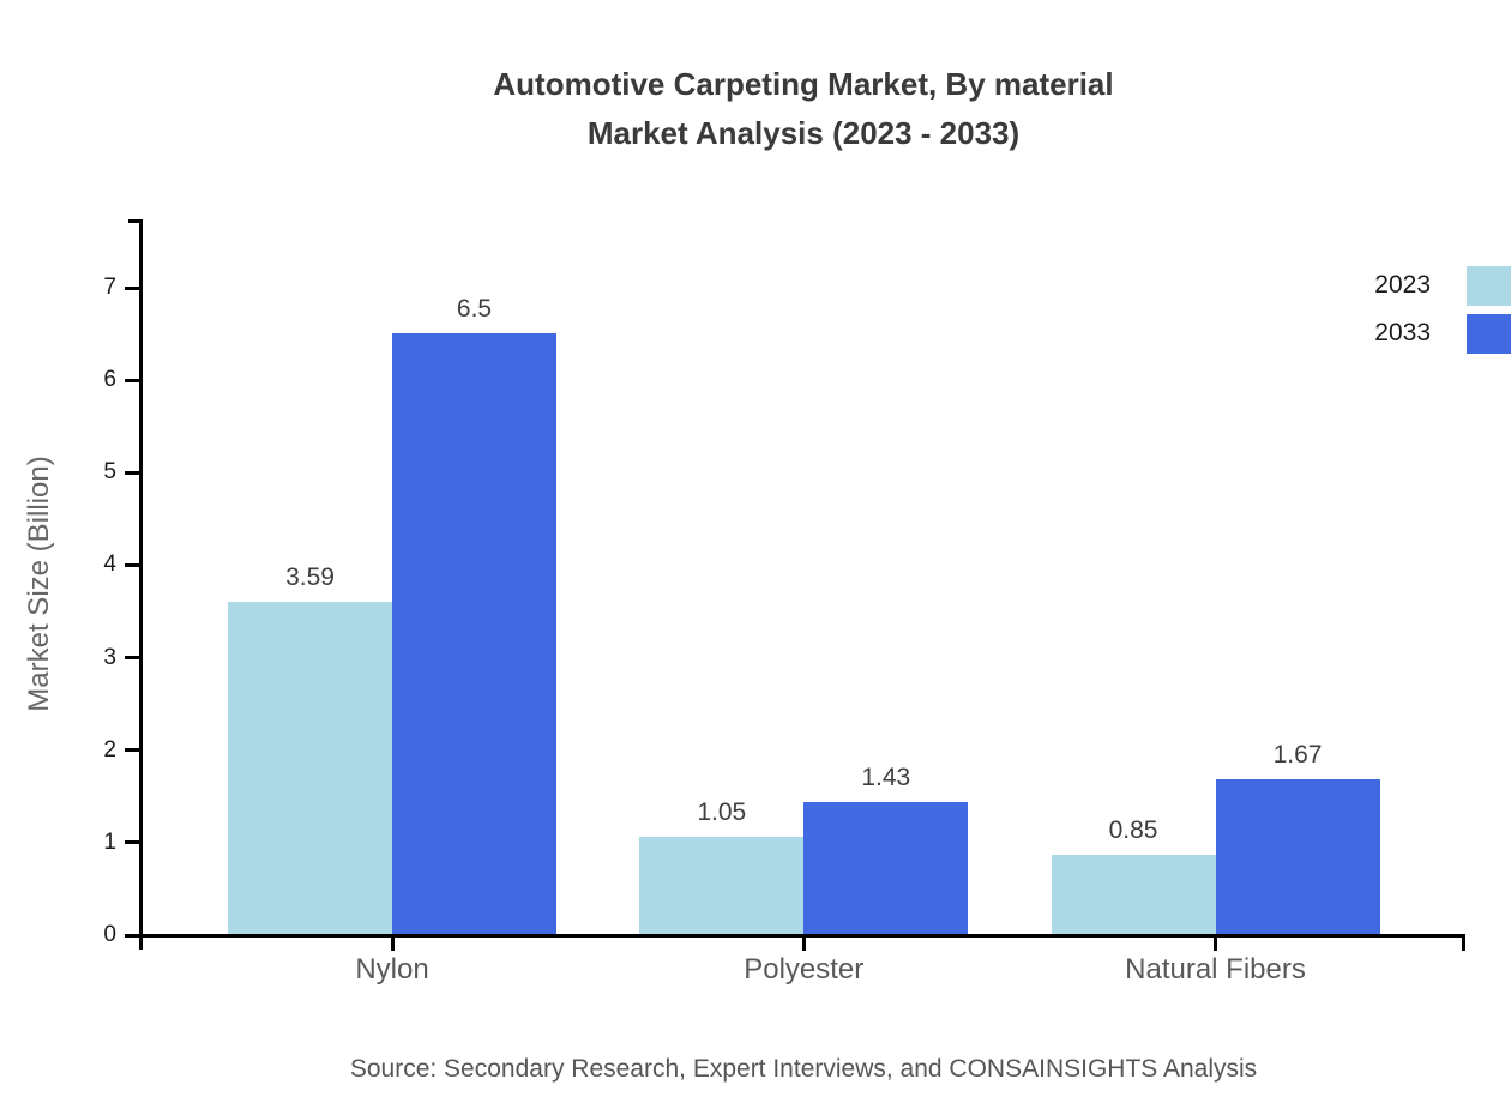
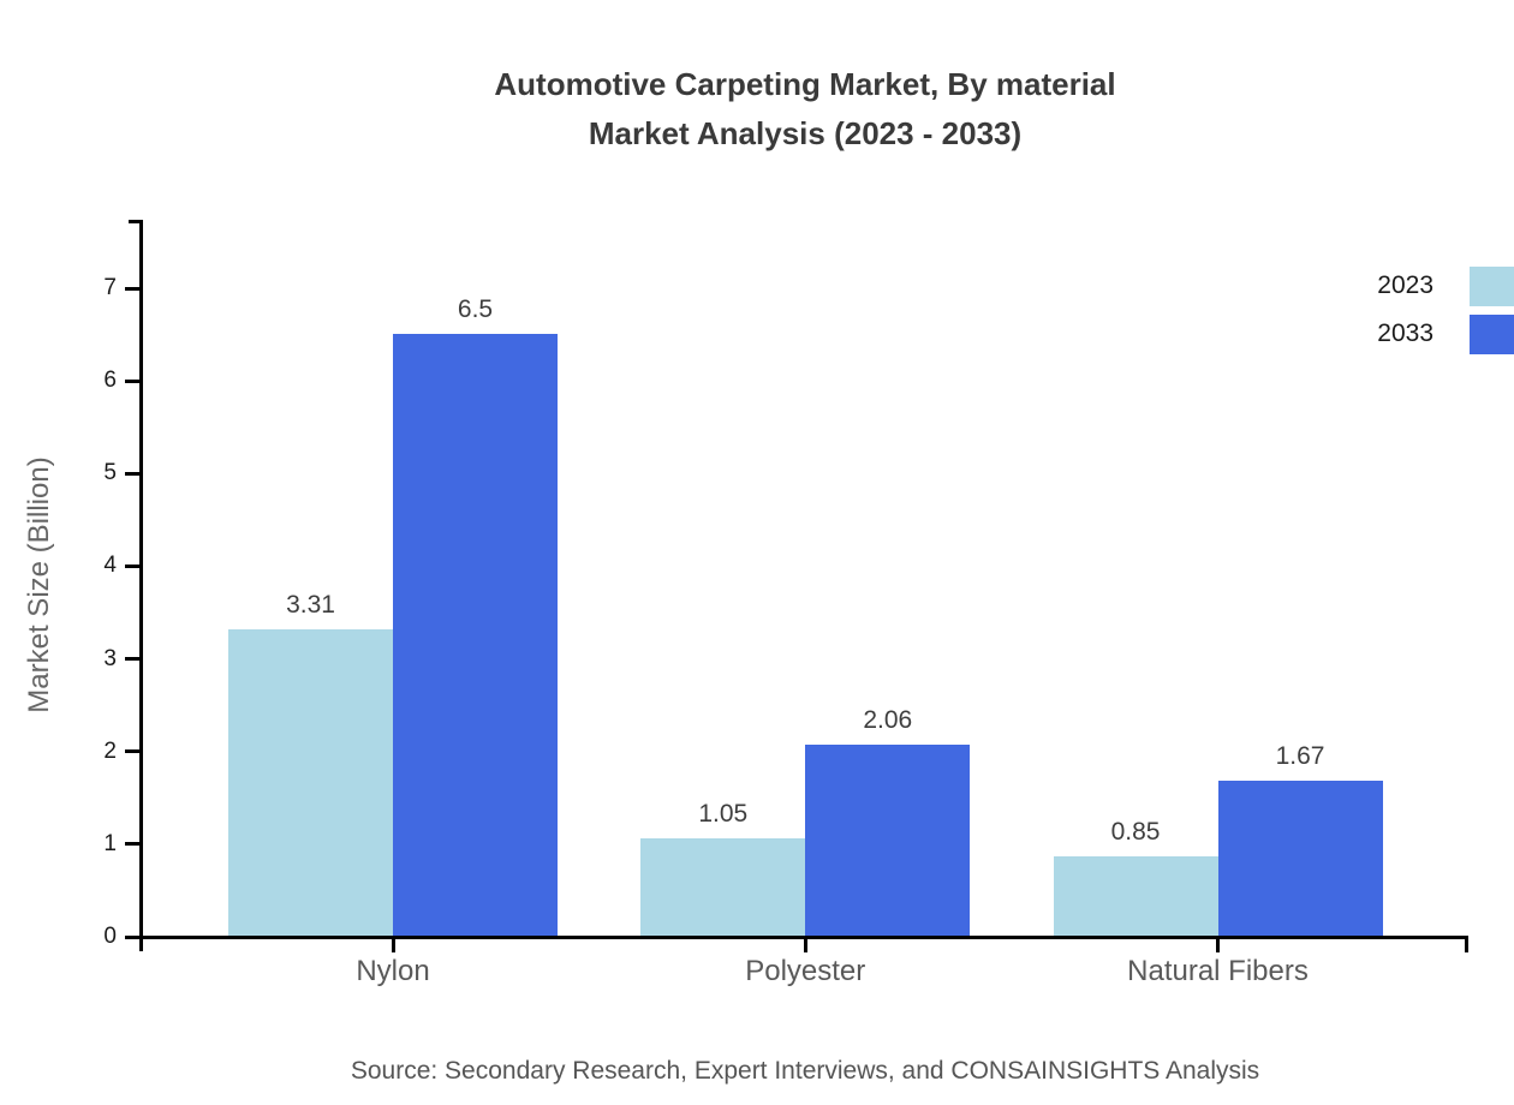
2023/Nylon: 3.59 -> 3.31
2033/Polyester: 1.43 -> 2.06
